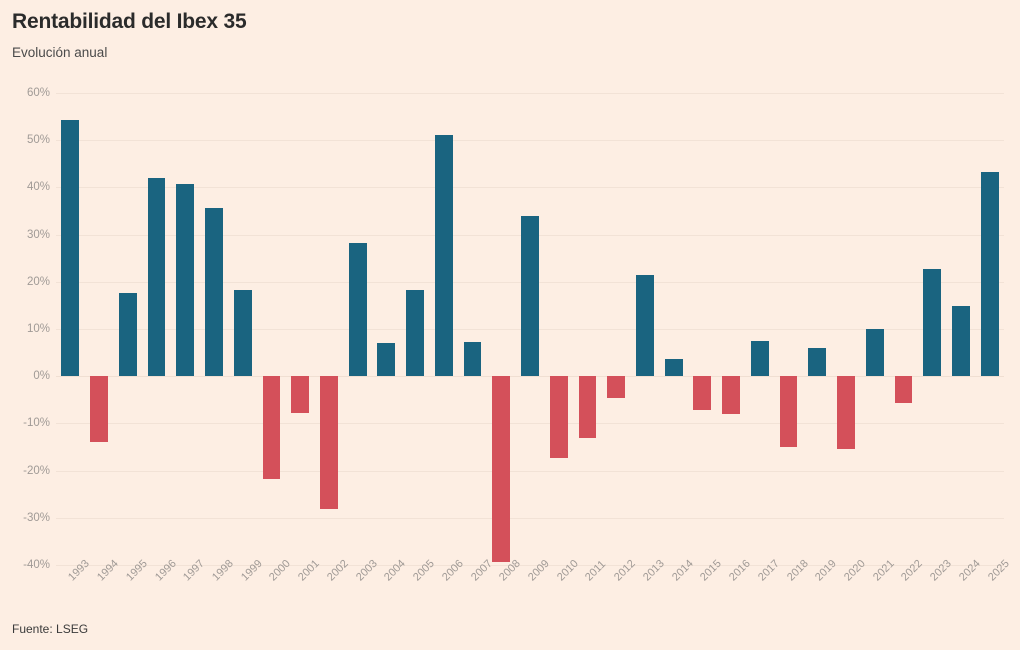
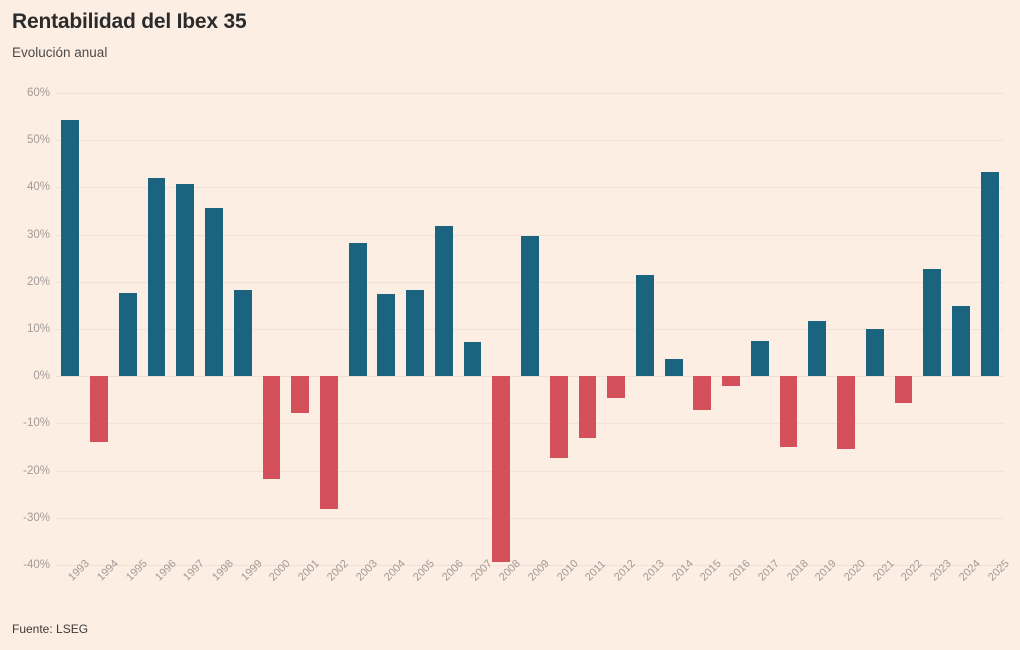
2004: 7% -> 17%
2006: 51% -> 32%
2009: 34% -> 30%
2016: -8% -> -2%
2019: 6% -> 12%
